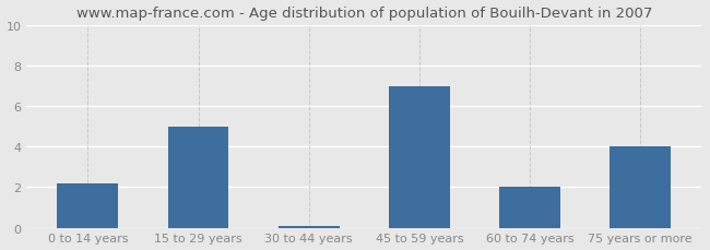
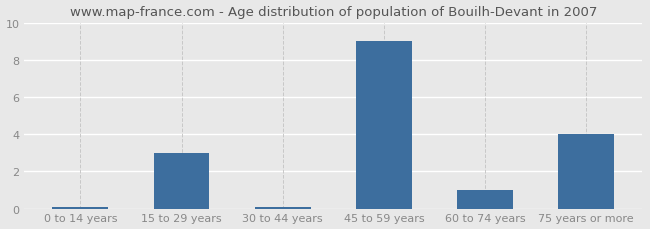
0 to 14 years: 2.2 -> 0.1
15 to 29 years: 5.0 -> 3.0
45 to 59 years: 7.0 -> 9.0
60 to 74 years: 2.0 -> 1.0
